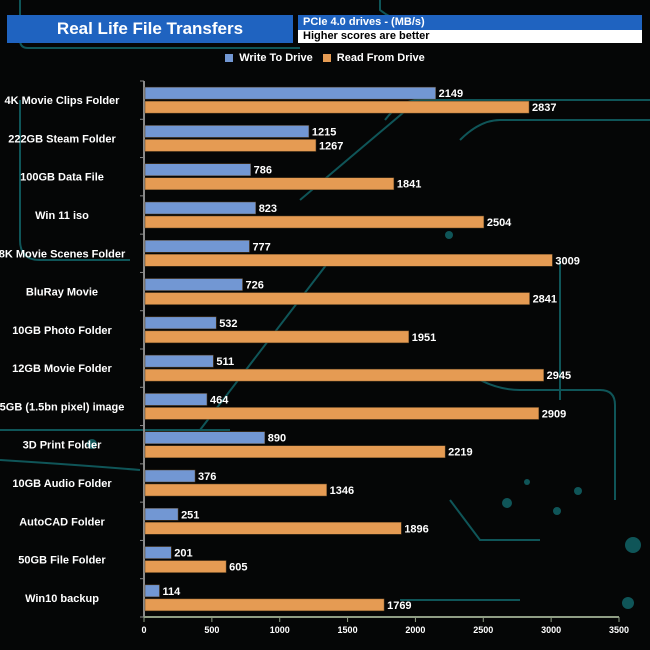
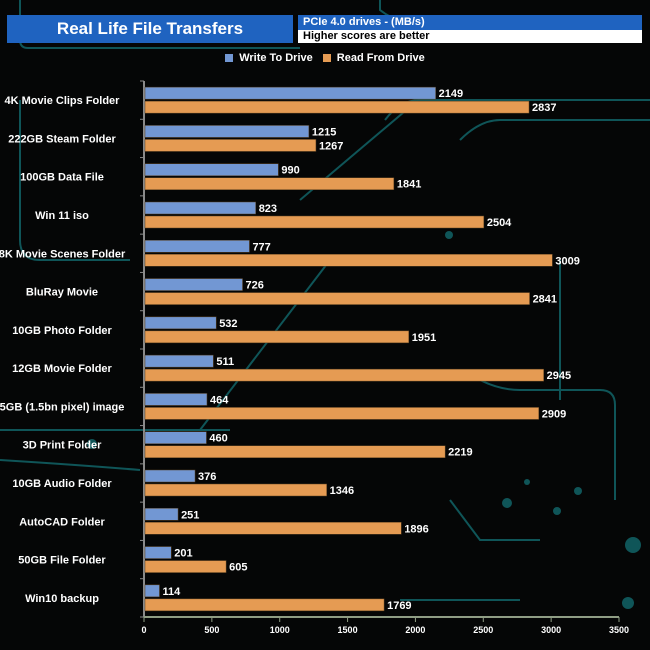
Write To Drive/100GB Data File: 786 -> 990
Write To Drive/3D Print Folder: 890 -> 460
